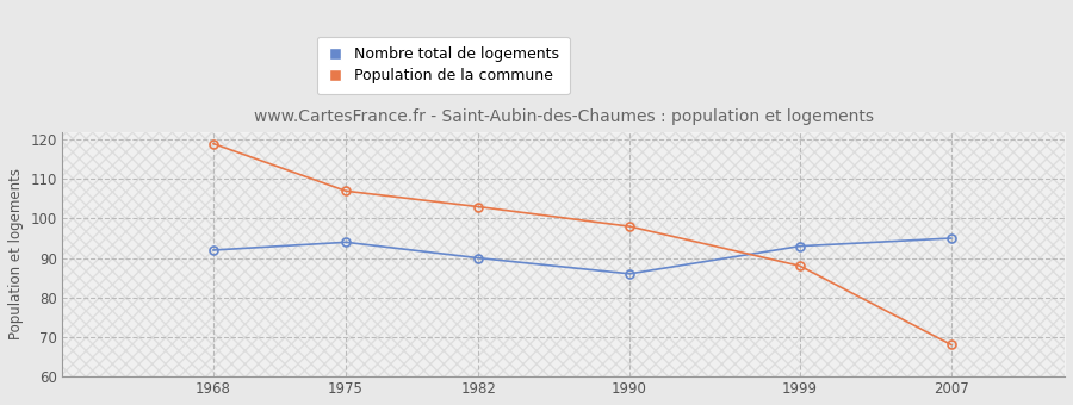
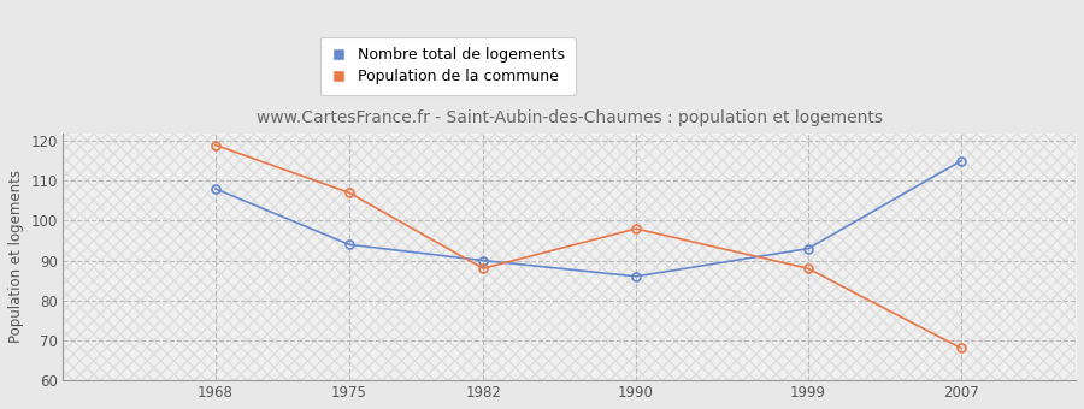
Nombre total de logements/1968: 92 -> 108
Population de la commune/1982: 103 -> 88
Nombre total de logements/2007: 95 -> 115
